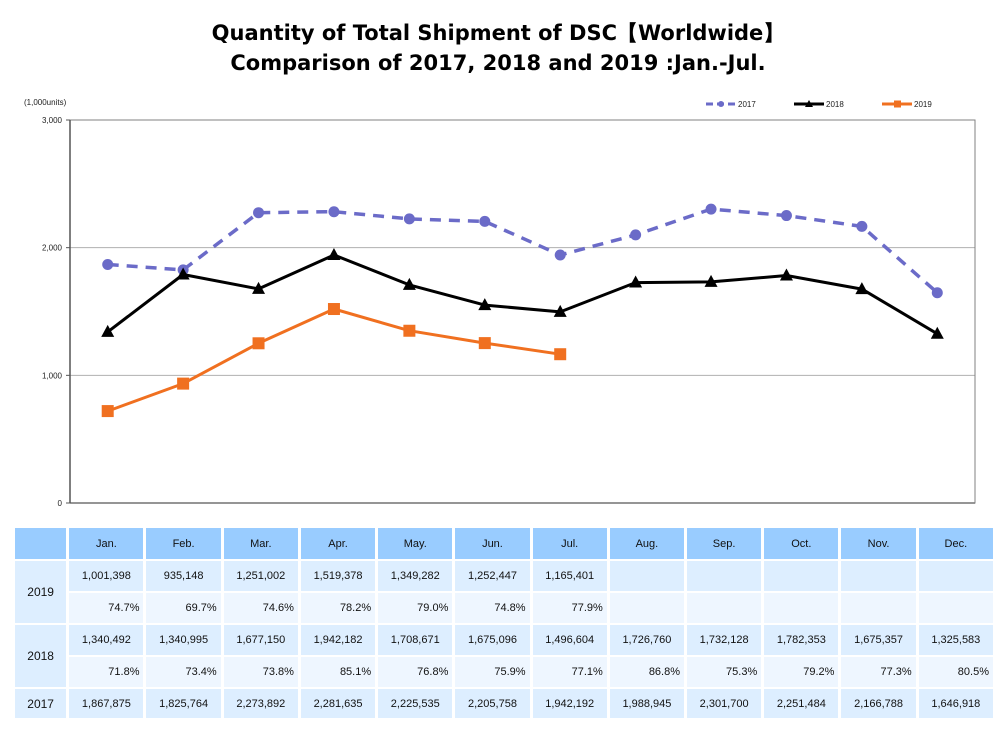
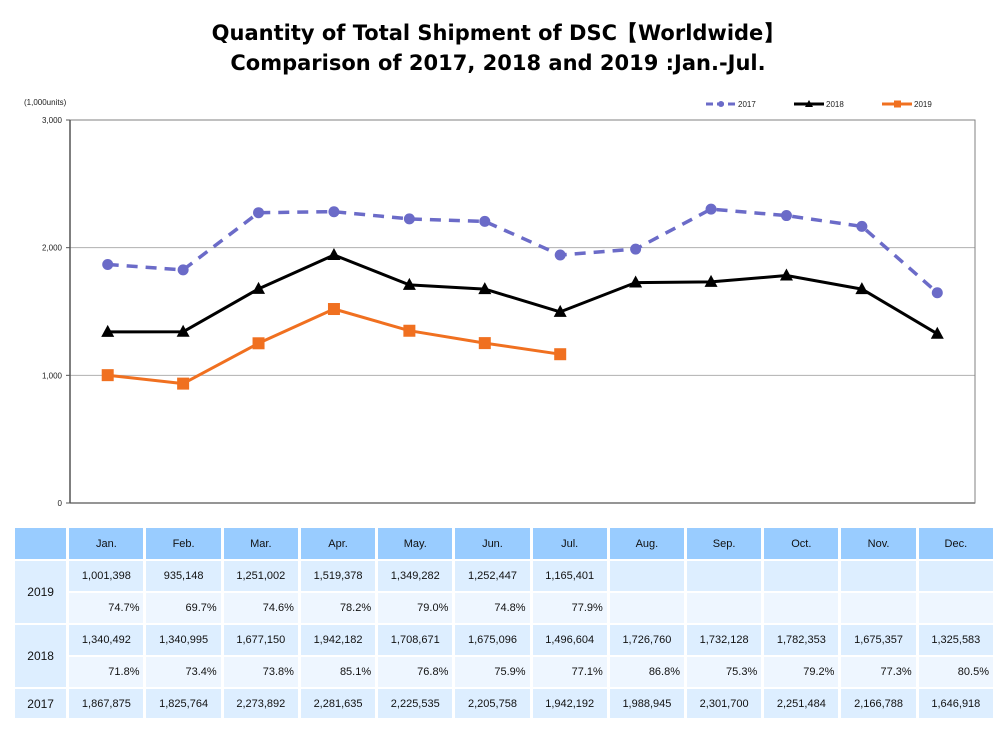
2019/Jan.: 720 -> 1000
2018/Feb.: 1790 -> 1340
2018/Jun.: 1550 -> 1680
2017/Aug.: 2100 -> 1990
